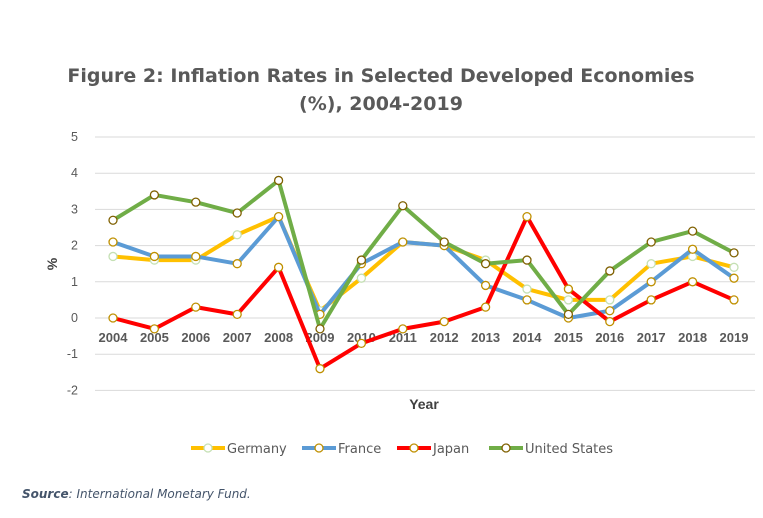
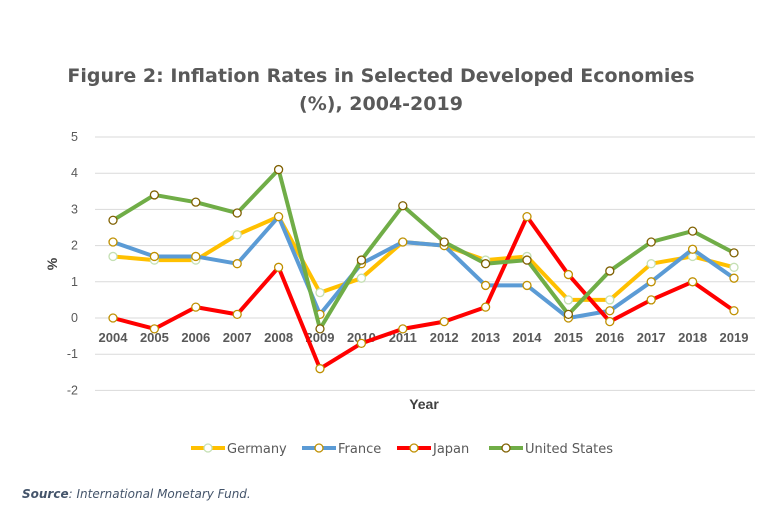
United States/2008: 3.8 -> 4.1
Germany/2009: 0.2 -> 0.7
Germany/2014: 0.8 -> 1.7
France/2014: 0.5 -> 0.9
Japan/2015: 0.8 -> 1.2
Japan/2019: 0.5 -> 0.2
